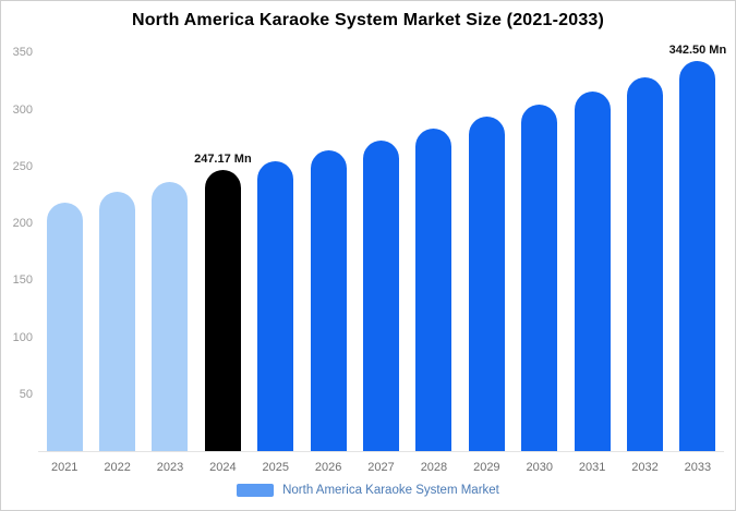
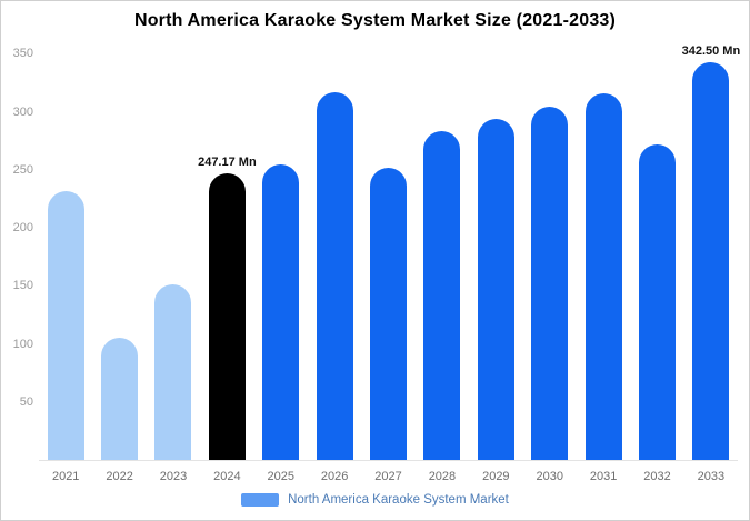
2021: 218 -> 232
2022: 227 -> 105
2023: 236 -> 151
2026: 264 -> 317
2027: 273 -> 252
2032: 329 -> 272
